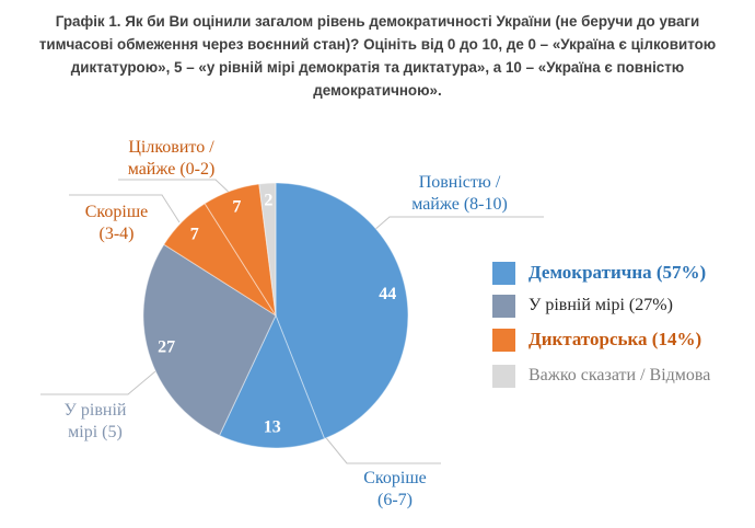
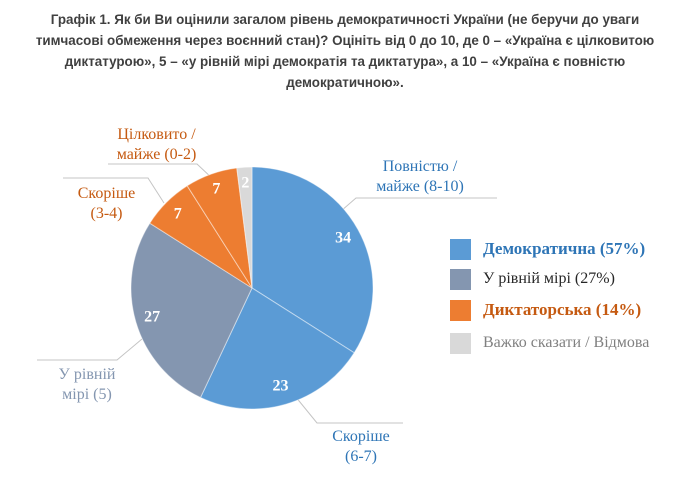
Повністю / майже (8-10): 44 -> 34
Скоріше (6-7): 13 -> 23
